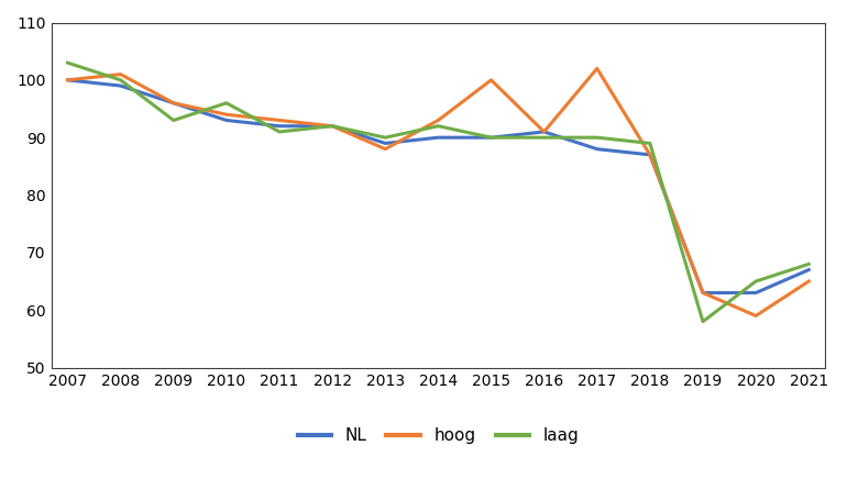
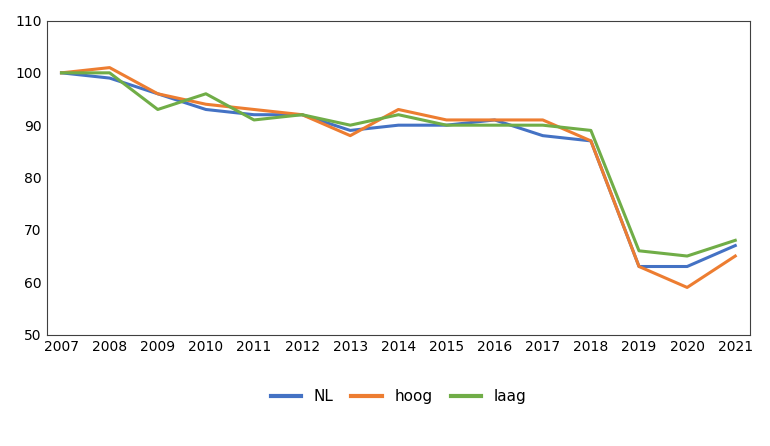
laag/2007: 103 -> 100
hoog/2015: 100 -> 91
hoog/2017: 102 -> 91
laag/2019: 58 -> 66
